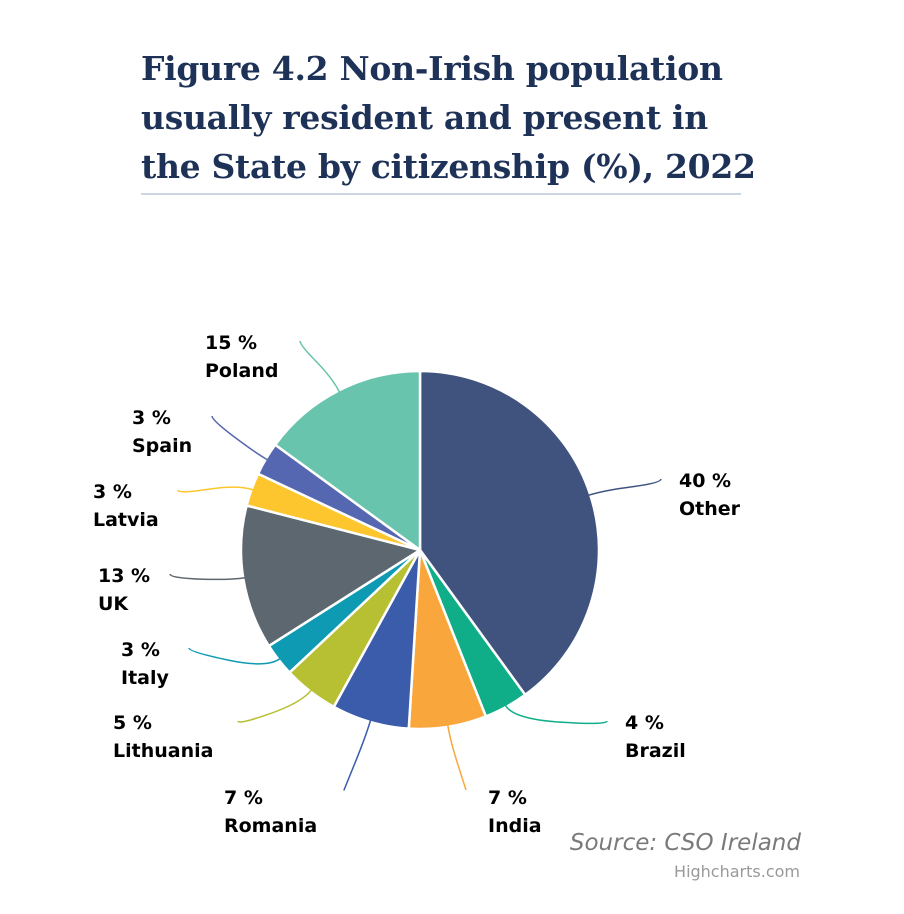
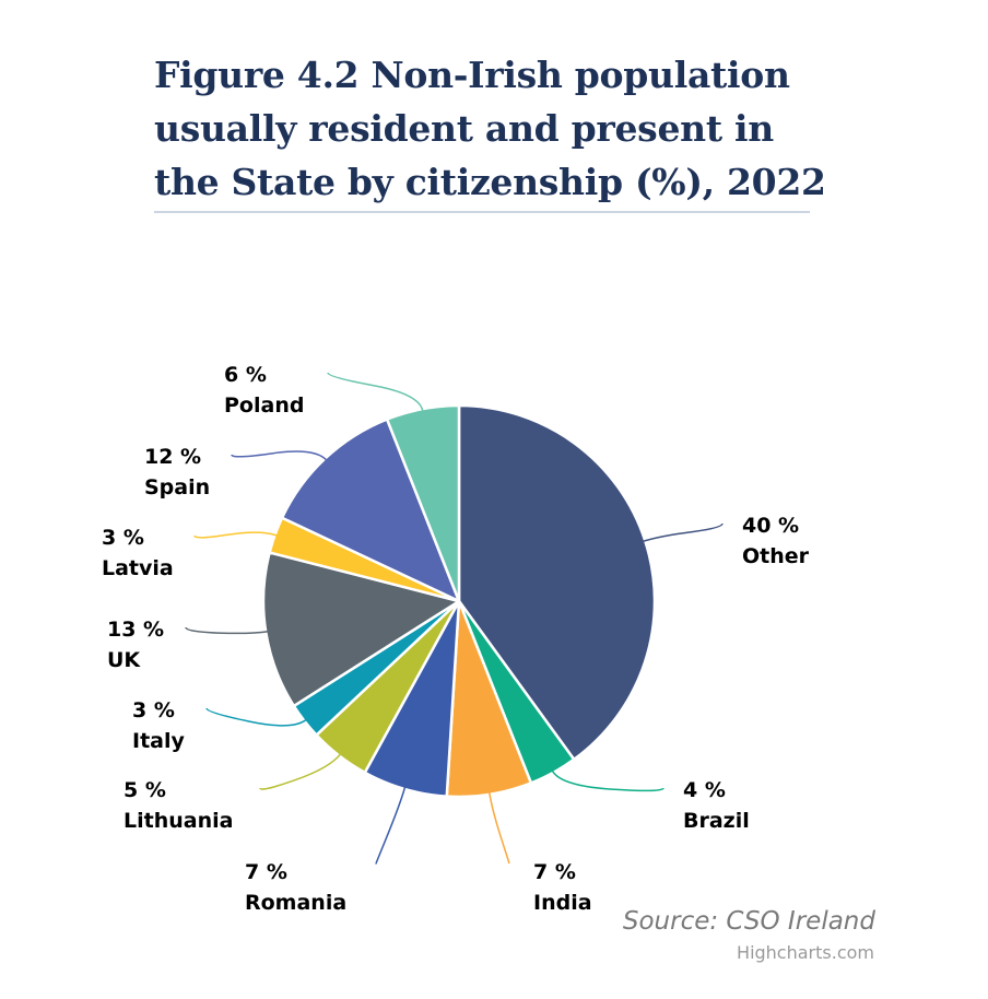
Spain: 3 -> 12
Poland: 15 -> 6
